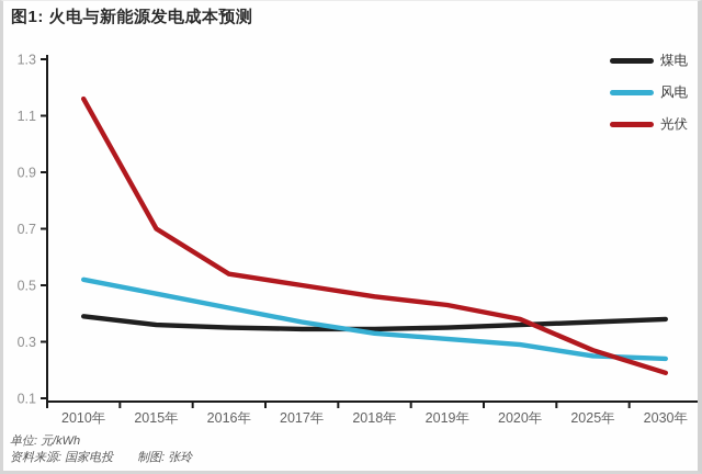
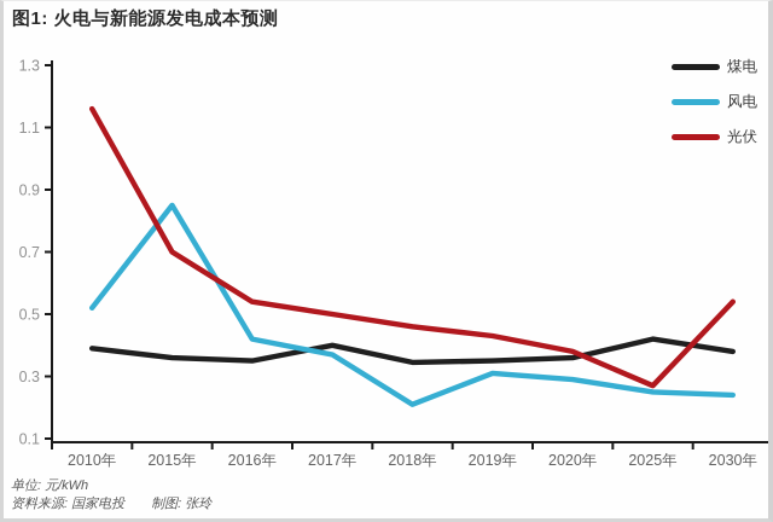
风电/2015年: 0.47 -> 0.85
煤电/2017年: 0.34 -> 0.40
风电/2018年: 0.33 -> 0.21
煤电/2025年: 0.37 -> 0.42
光伏/2030年: 0.19 -> 0.54
